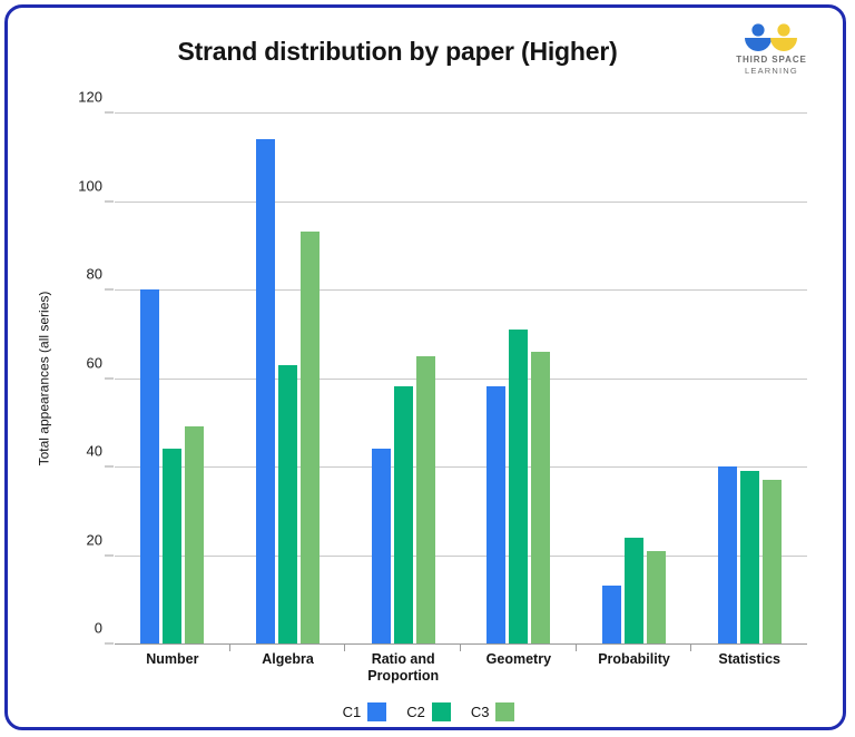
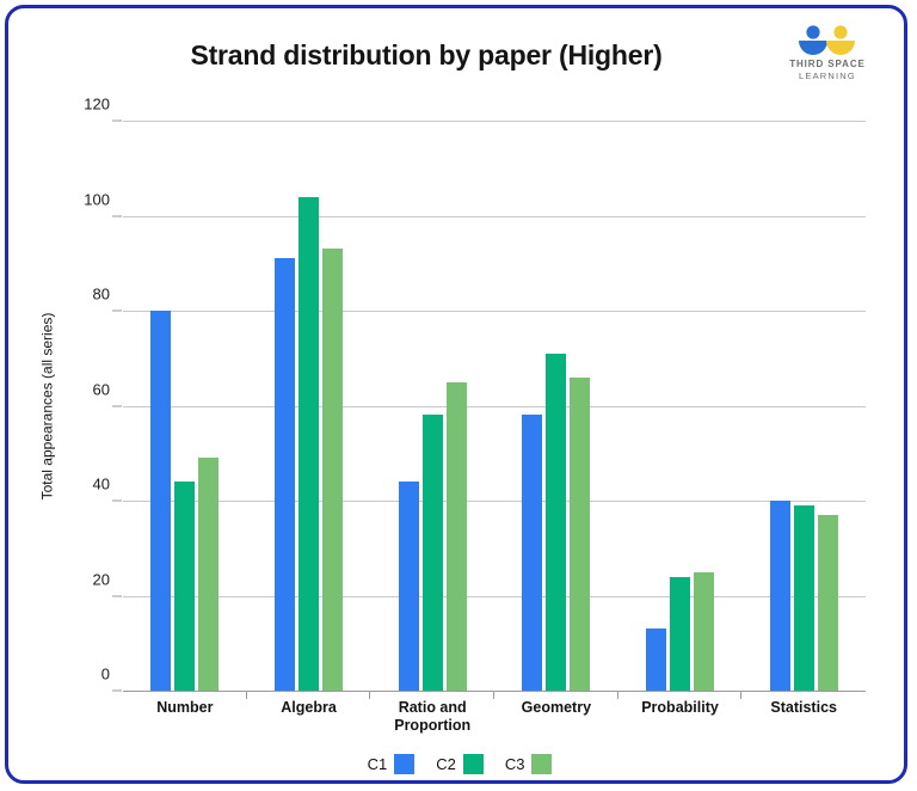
C1/Algebra: 114 -> 91
C2/Algebra: 63 -> 104
C3/Probability: 21 -> 25
